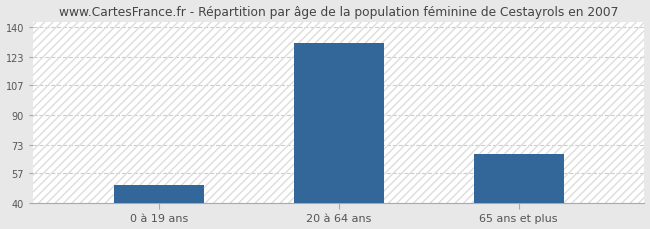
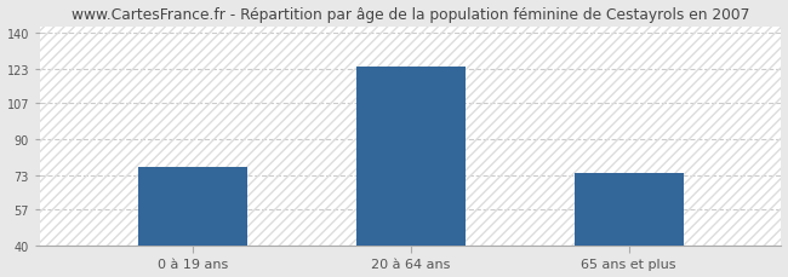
0 à 19 ans: 50 -> 77
20 à 64 ans: 131 -> 124
65 ans et plus: 68 -> 74
